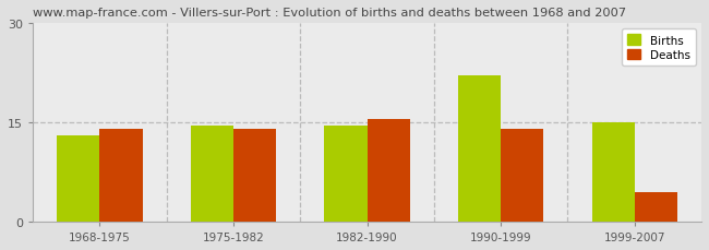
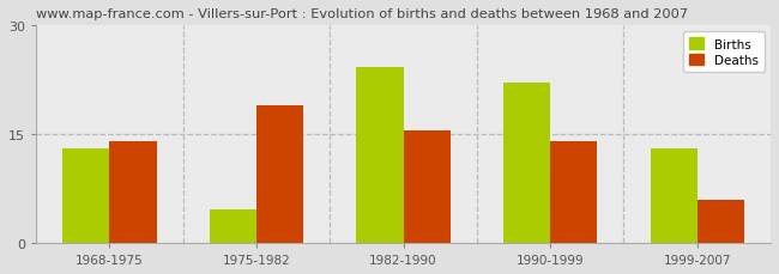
Births/1975-1982: 14.5 -> 4.6
Deaths/1975-1982: 14.0 -> 19.0
Births/1982-1990: 14.5 -> 24.2
Births/1999-2007: 15.0 -> 13.0
Deaths/1999-2007: 4.5 -> 6.0
